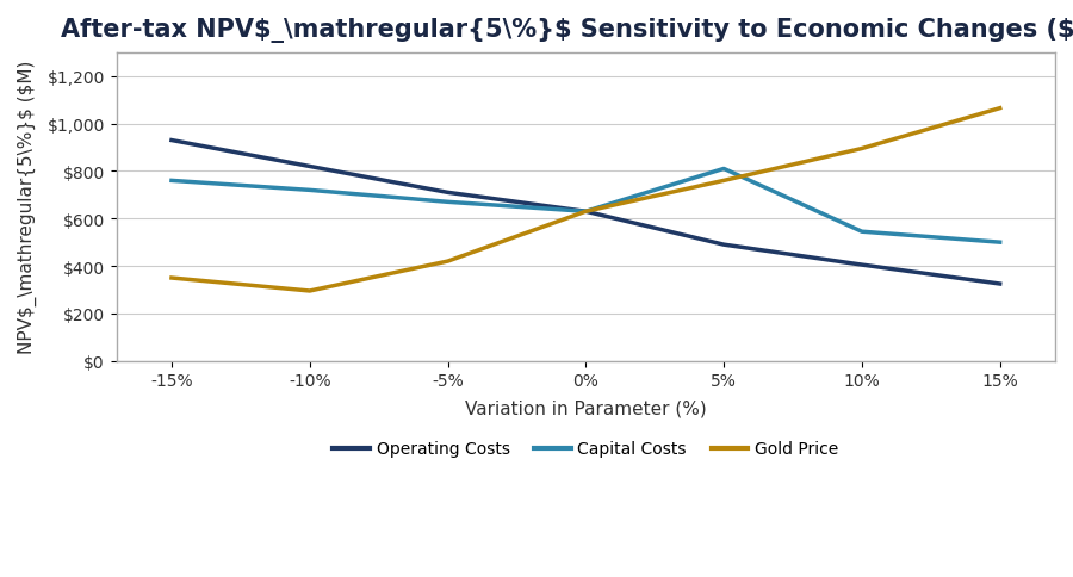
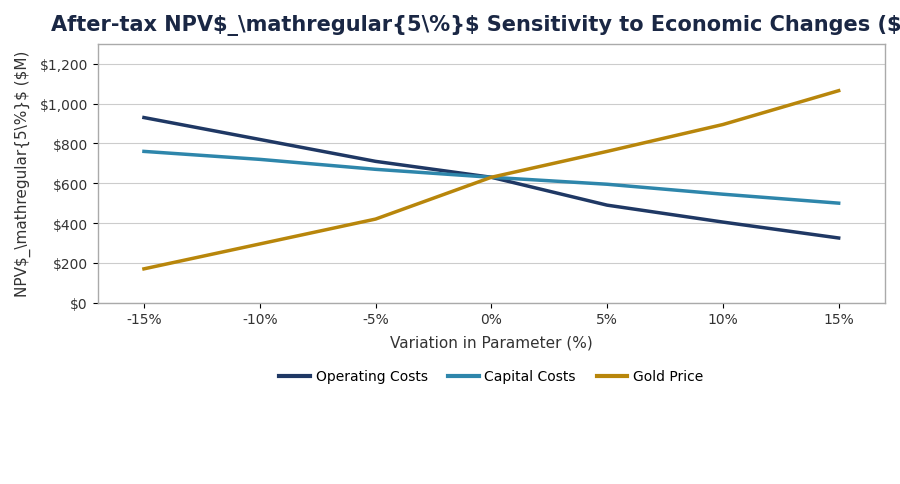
Gold Price/-15%: $350 -> $170
Capital Costs/5%: $810 -> $600
